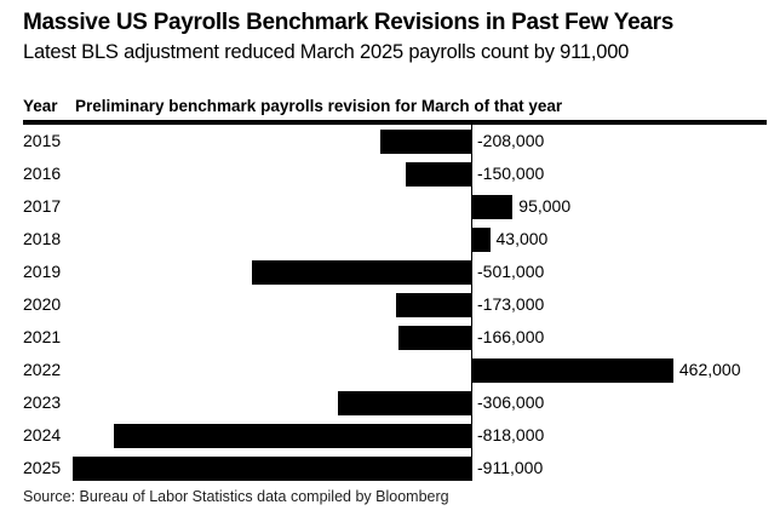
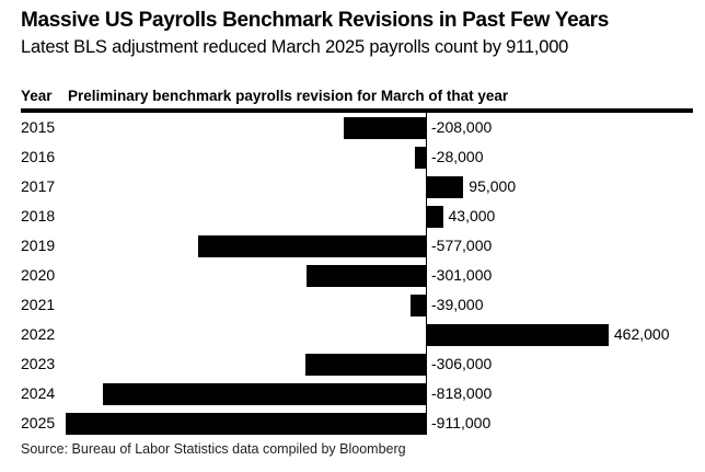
2016: -150,000 -> -28,000
2019: -501,000 -> -577,000
2020: -173,000 -> -301,000
2021: -166,000 -> -39,000
